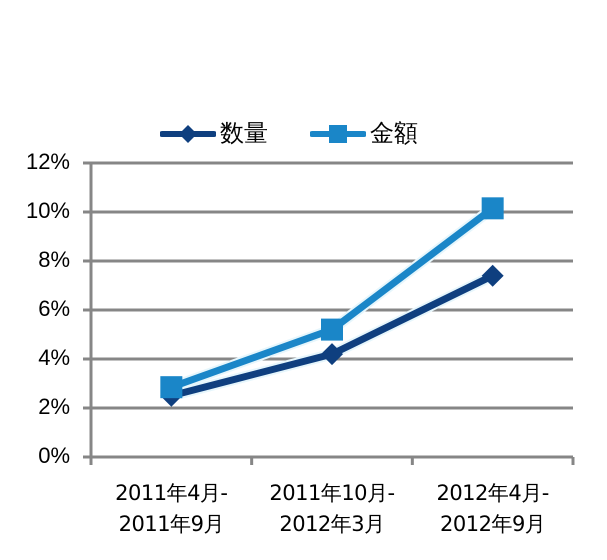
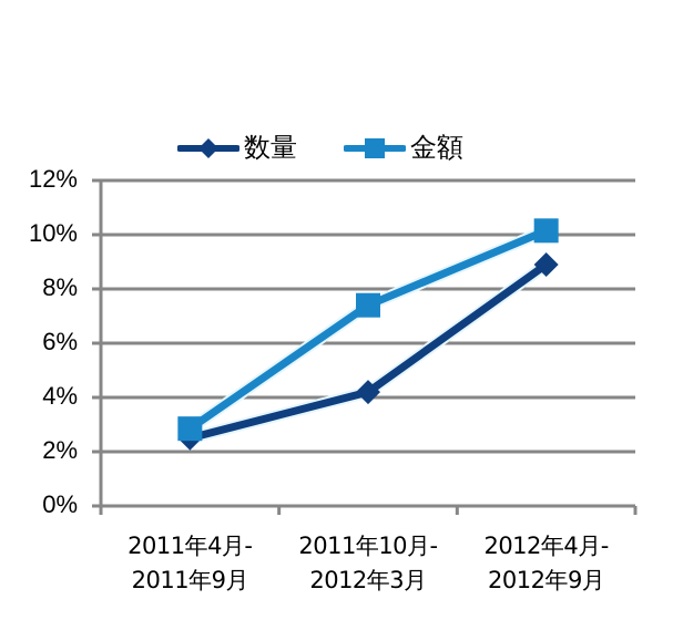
金額/2011年10月-2012年3月: 5.2% -> 7.4%
数量/2012年4月-2012年9月: 7.4% -> 8.9%
